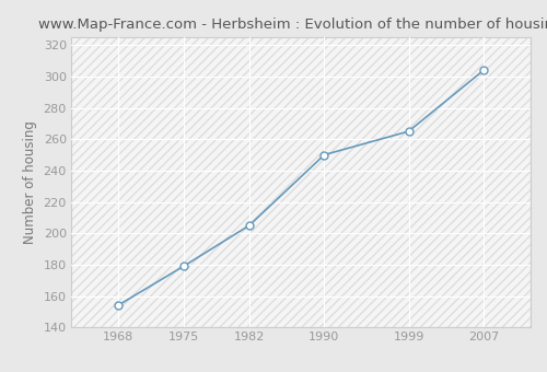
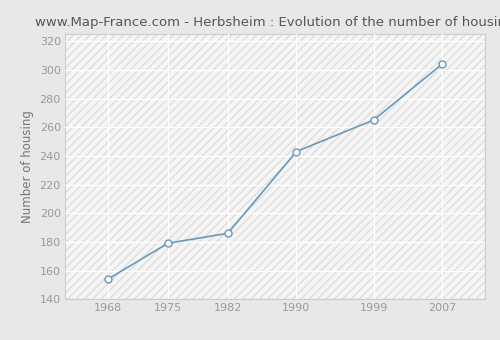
1982: 205 -> 186
1990: 250 -> 243
